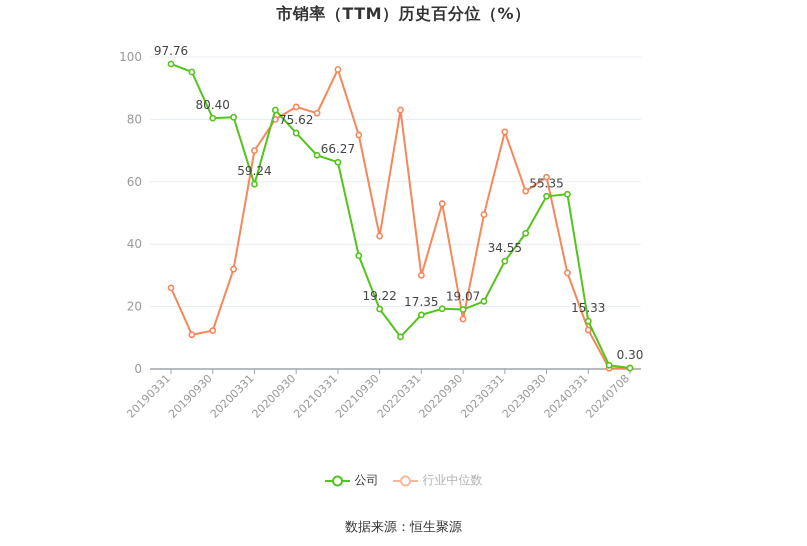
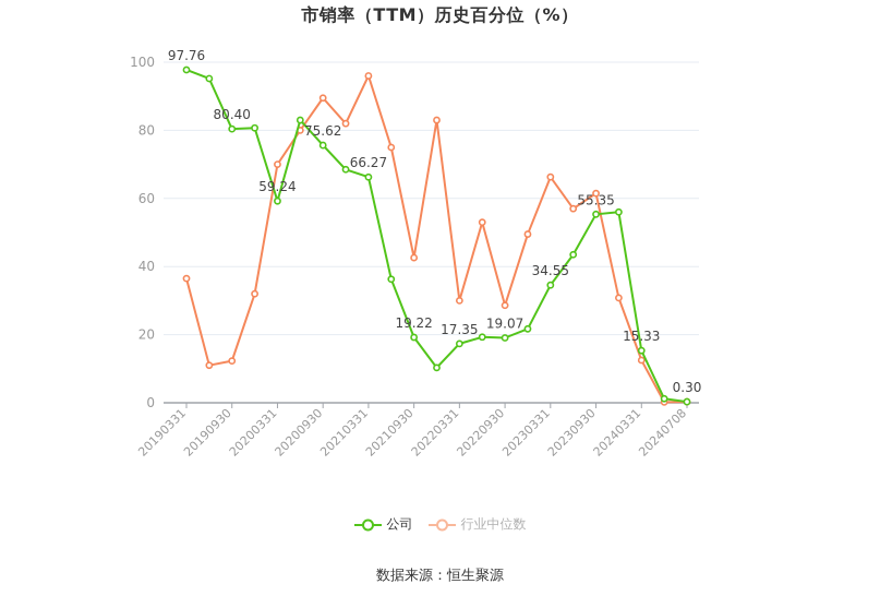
行业中位数/20190331: 26 -> 36
行业中位数/20200930: 84 -> 90
行业中位数/20220930: 16 -> 29
行业中位数/20230331: 76 -> 66
